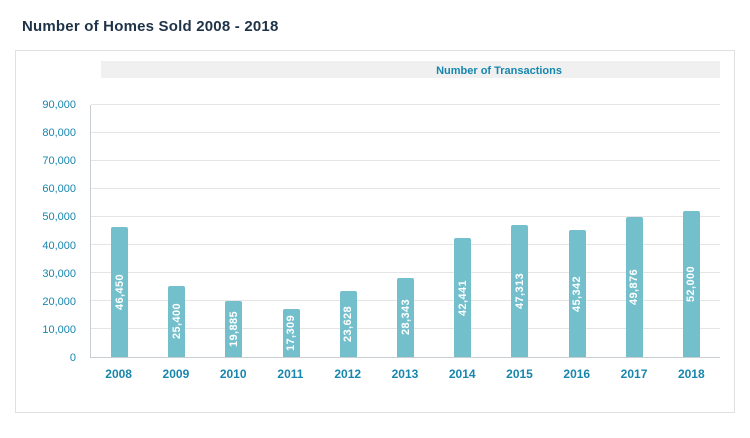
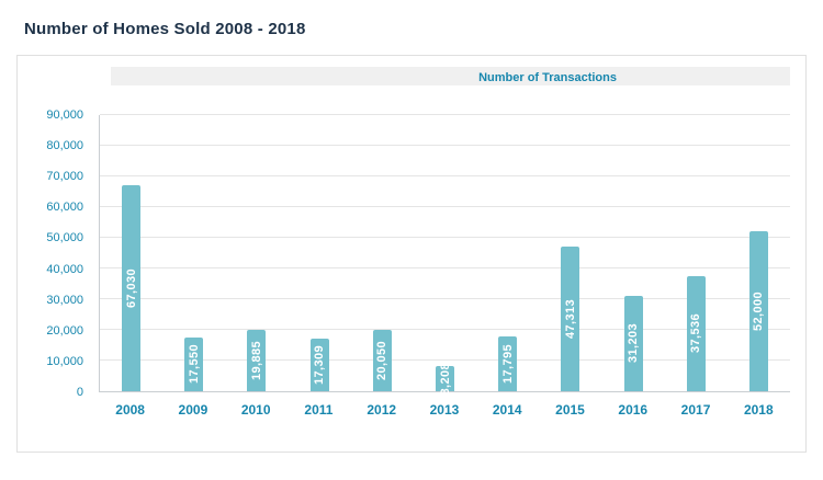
2008: 46,450 -> 67,030
2009: 25,400 -> 17,550
2012: 23,628 -> 20,050
2013: 28,343 -> 8,208
2014: 42,441 -> 17,795
2016: 45,342 -> 31,203
2017: 49,876 -> 37,536
